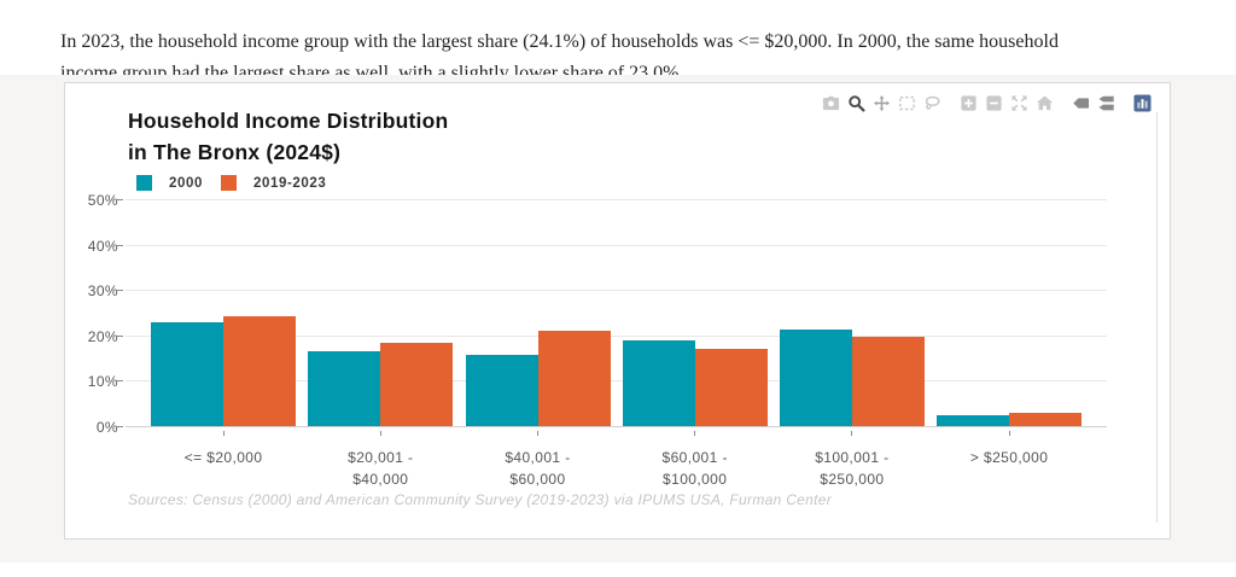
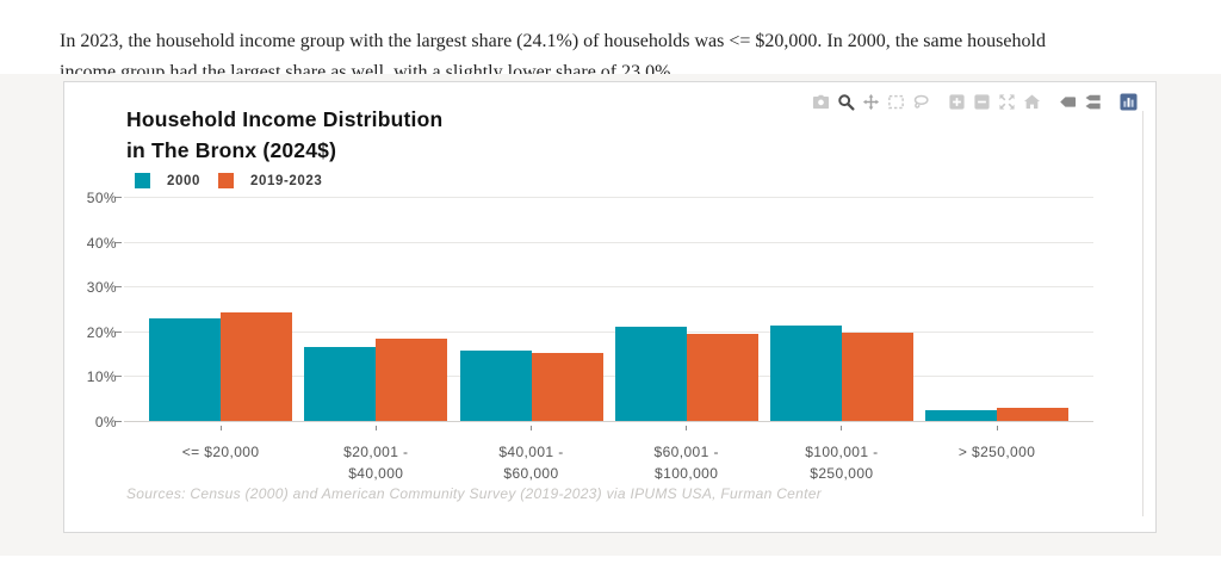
2019-2023/$40,001 - $60,000: 21% -> 15%
2000/$60,001 - $100,000: 19% -> 21%
2019-2023/$60,001 - $100,000: 17% -> 20%
